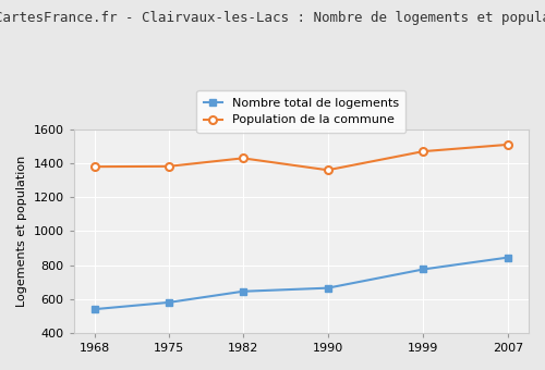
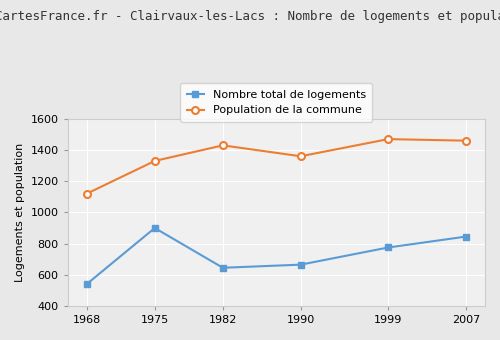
Population de la commune/1968: 1380 -> 1120
Nombre total de logements/1975: 580 -> 900
Population de la commune/1975: 1380 -> 1330
Population de la commune/2007: 1510 -> 1460
